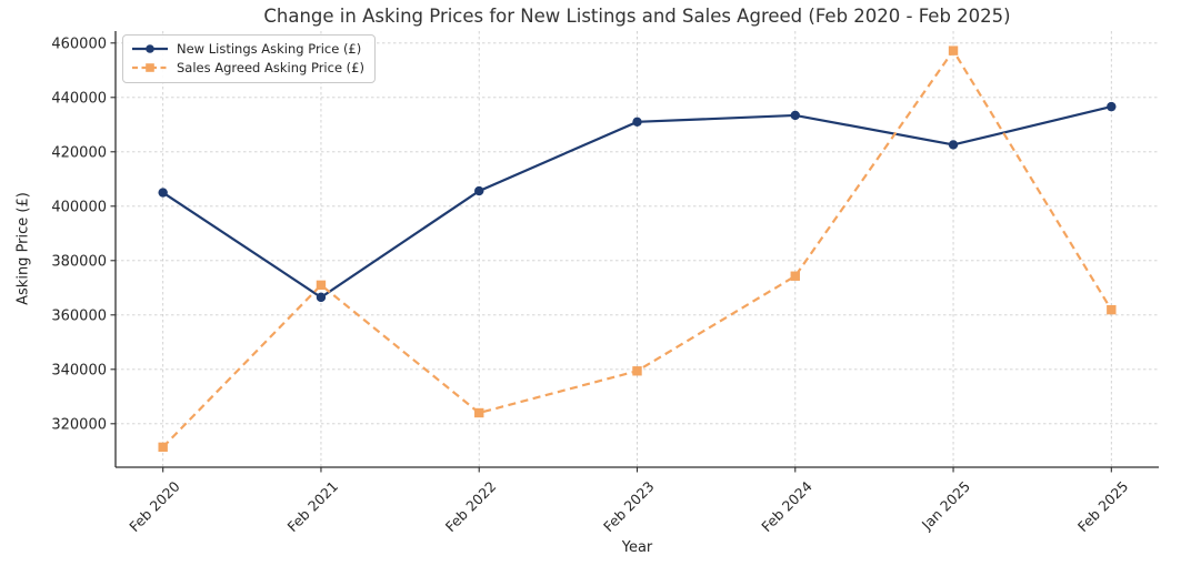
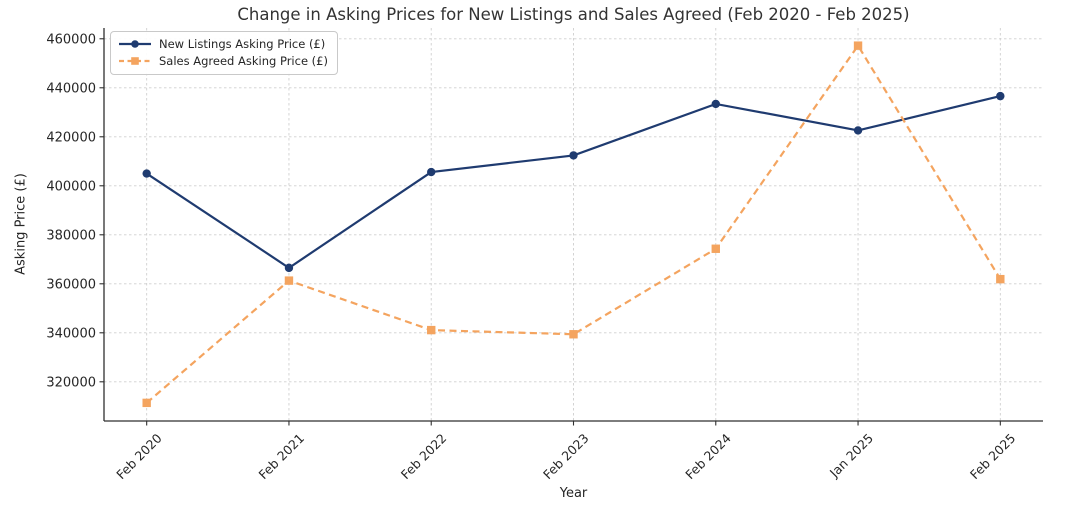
Sales Agreed Asking Price (£)/Feb 2021: 371000 -> 361000
Sales Agreed Asking Price (£)/Feb 2022: 324000 -> 341000
New Listings Asking Price (£)/Feb 2023: 431000 -> 412000
